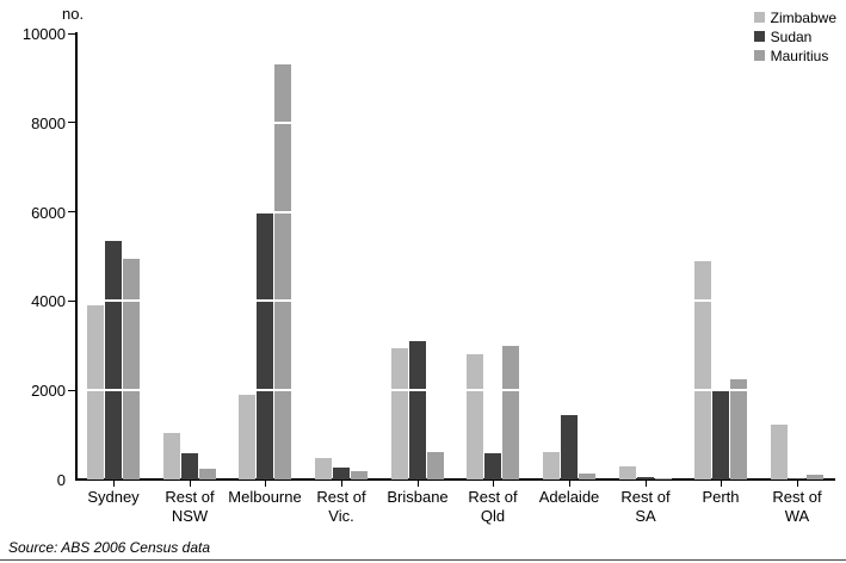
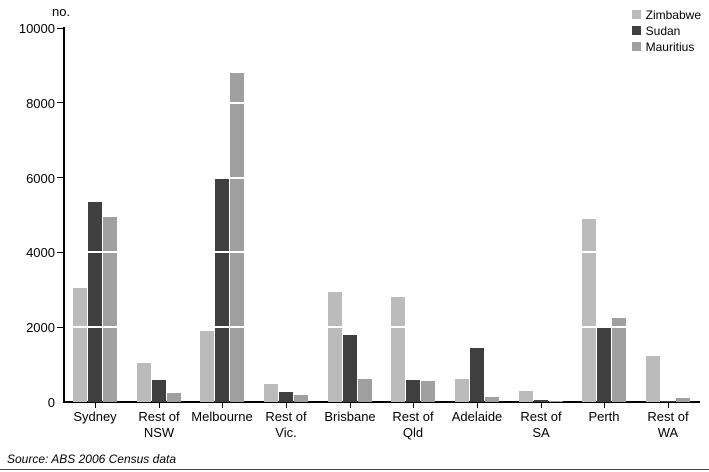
Zimbabwe/Sydney: 3900 -> 3000
Mauritius/Melbourne: 9300 -> 8800
Sudan/Brisbane: 3100 -> 1800
Mauritius/Rest of Qld: 3000 -> 600
